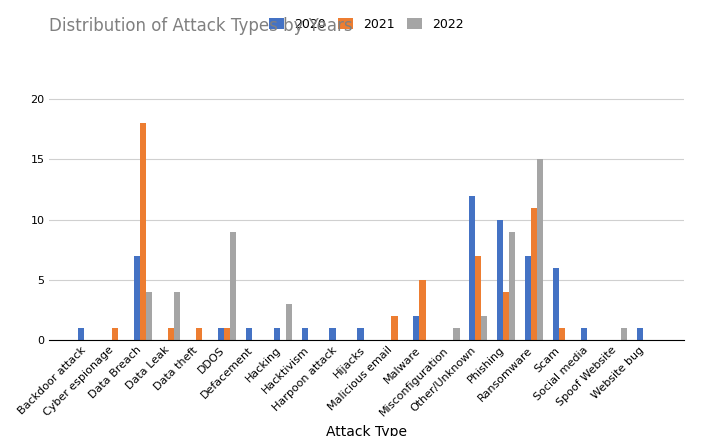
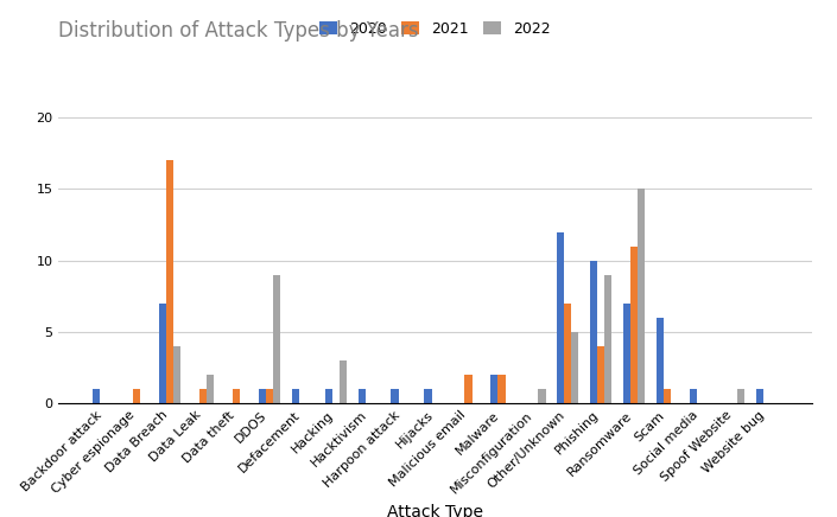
2021/Data Breach: 18 -> 17
2022/Data Leak: 4 -> 2
2021/Malware: 5 -> 2
2022/Other/Unknown: 2 -> 5
